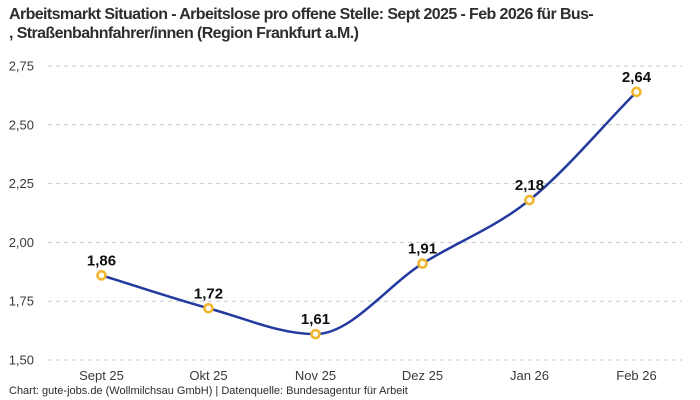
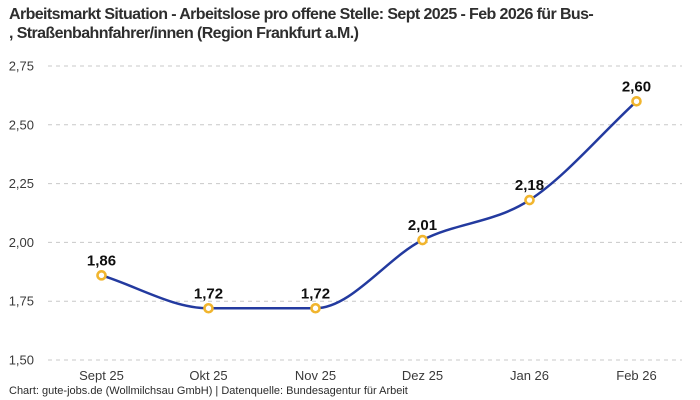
Nov 25: 1,61 -> 1,72
Dez 25: 1,91 -> 2,01
Feb 26: 2,64 -> 2,60
